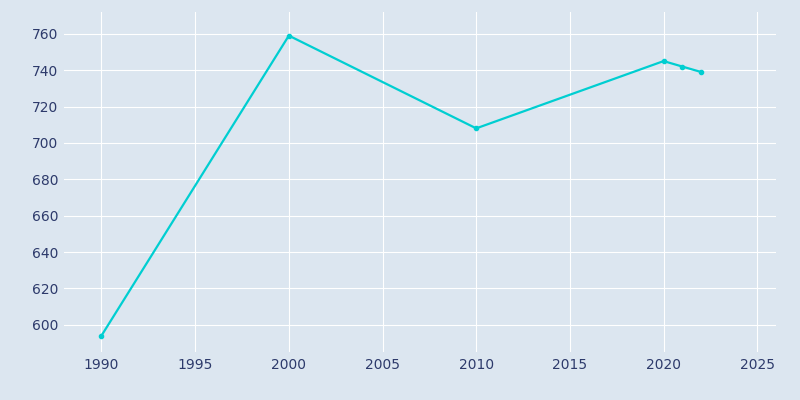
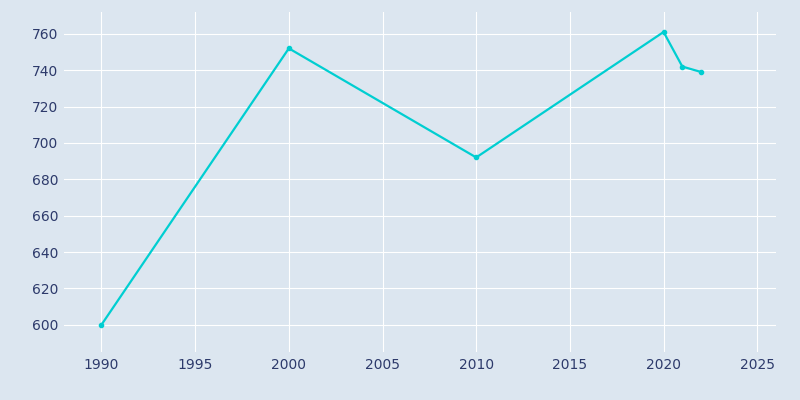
1990: 594 -> 600
2000: 759 -> 752
2010: 708 -> 692
2020: 745 -> 761
